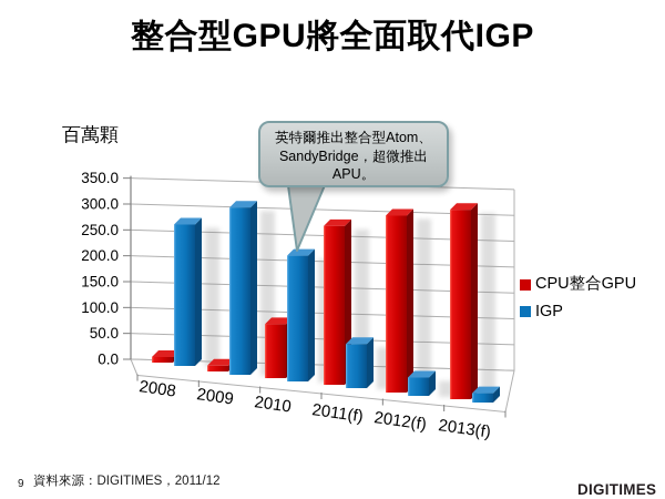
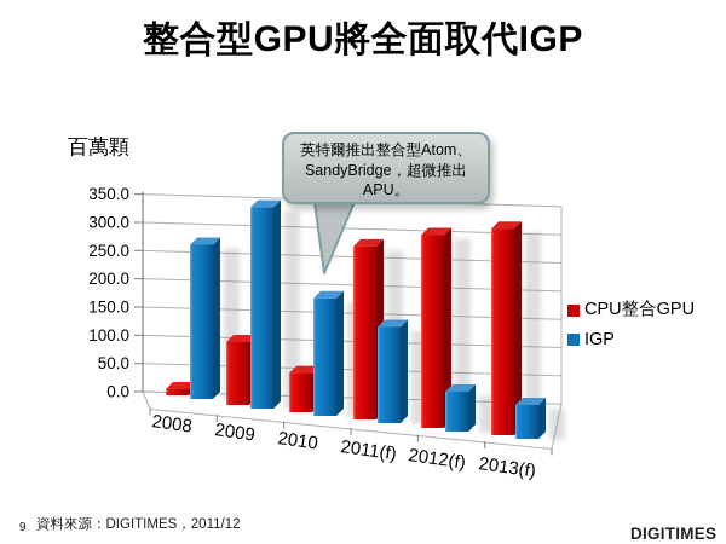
CPU整合GPU/2009: 10 -> 100
IGP/2009: 290 -> 320
CPU整合GPU/2010: 90 -> 60
IGP/2010: 210 -> 180
IGP/2011(f): 80 -> 150
IGP/2012(f): 30 -> 60
IGP/2013(f): 20 -> 50
